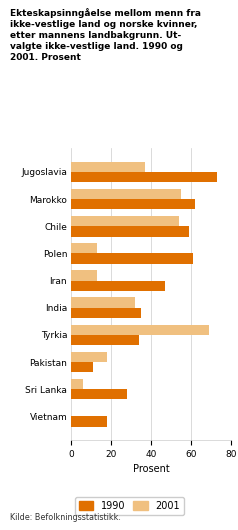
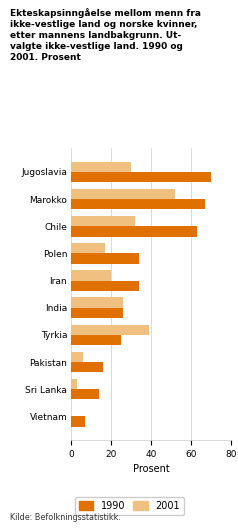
2001/Jugoslavia: 37 -> 30
1990/Jugoslavia: 73 -> 70
2001/Marokko: 55 -> 52
1990/Marokko: 62 -> 67
2001/Chile: 54 -> 32
1990/Chile: 59 -> 63
2001/Polen: 13 -> 17
1990/Polen: 61 -> 34
2001/Iran: 13 -> 20
1990/Iran: 47 -> 34
2001/India: 32 -> 26
1990/India: 35 -> 26
2001/Tyrkia: 69 -> 39
1990/Tyrkia: 34 -> 25
2001/Pakistan: 18 -> 6
1990/Pakistan: 11 -> 16
2001/Sri Lanka: 6 -> 3
1990/Sri Lanka: 28 -> 14
1990/Vietnam: 18 -> 7
